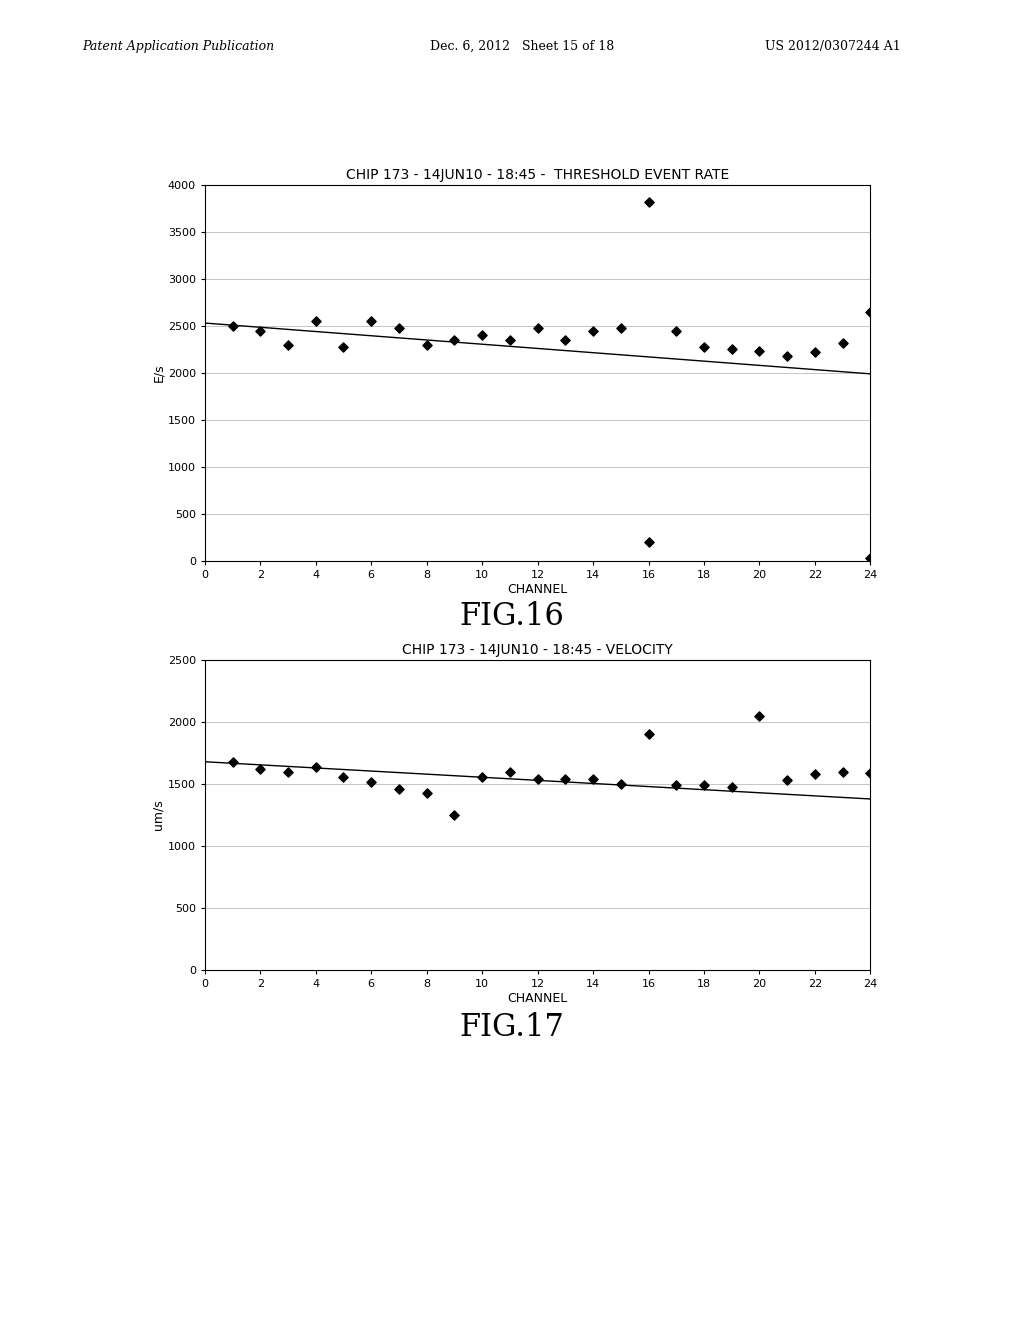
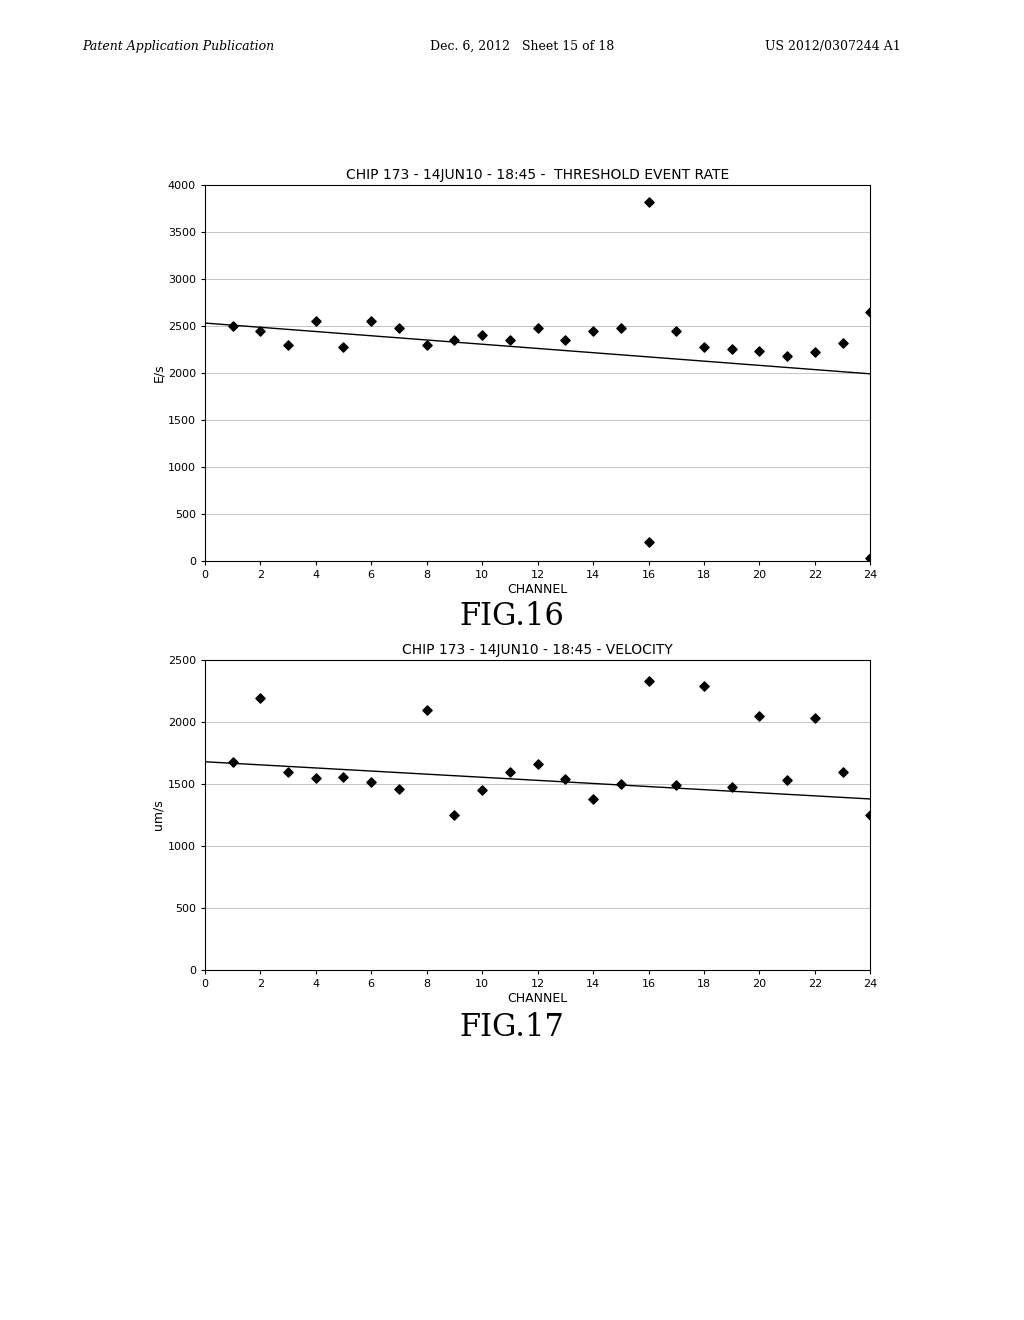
CHIP 173 - 14JUN10 - 18:45 - VELOCITY/2: 1620 -> 2190
CHIP 173 - 14JUN10 - 18:45 - VELOCITY/4: 1640 -> 1550
CHIP 173 - 14JUN10 - 18:45 - VELOCITY/8: 1430 -> 2100
CHIP 173 - 14JUN10 - 18:45 - VELOCITY/10: 1560 -> 1450
CHIP 173 - 14JUN10 - 18:45 - VELOCITY/12: 1540 -> 1660
CHIP 173 - 14JUN10 - 18:45 - VELOCITY/14: 1540 -> 1380
CHIP 173 - 14JUN10 - 18:45 - VELOCITY/16: 1900 -> 2330
CHIP 173 - 14JUN10 - 18:45 - VELOCITY/18: 1490 -> 2290
CHIP 173 - 14JUN10 - 18:45 - VELOCITY/22: 1580 -> 2030
CHIP 173 - 14JUN10 - 18:45 - VELOCITY/24: 1590 -> 1250
